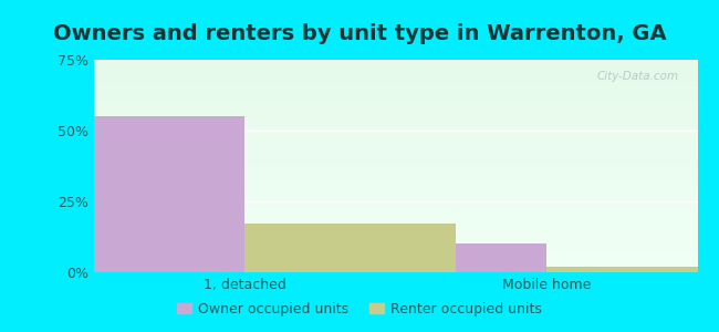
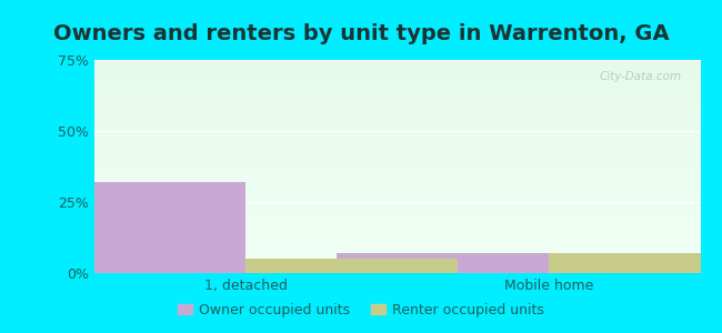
Owner occupied units/1, detached: 55% -> 32%
Renter occupied units/1, detached: 17% -> 5%
Owner occupied units/Mobile home: 10% -> 7%
Renter occupied units/Mobile home: 2% -> 7%
